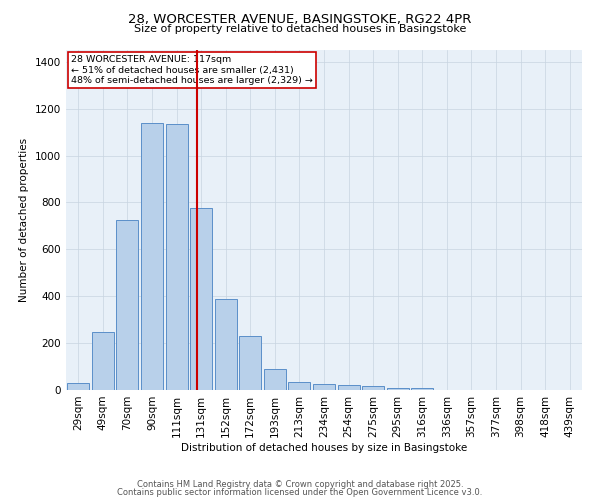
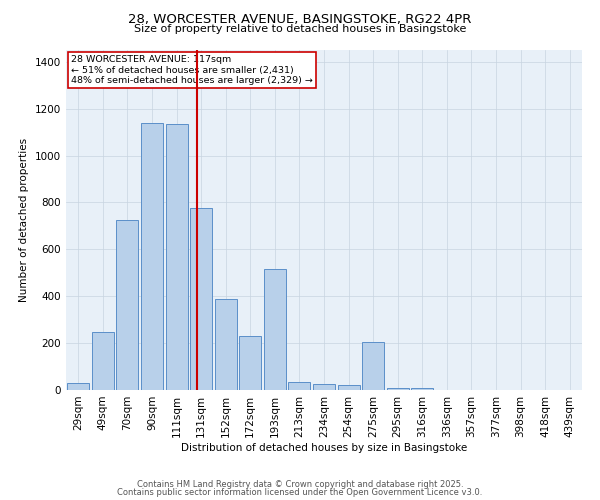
193sqm: 90 -> 515
275sqm: 15 -> 205
